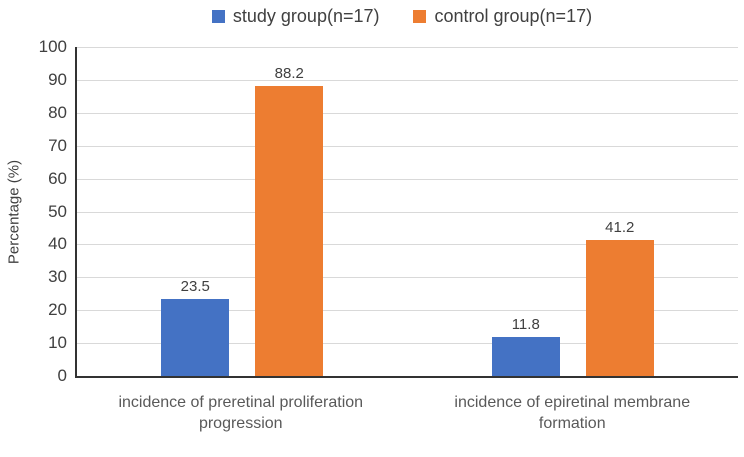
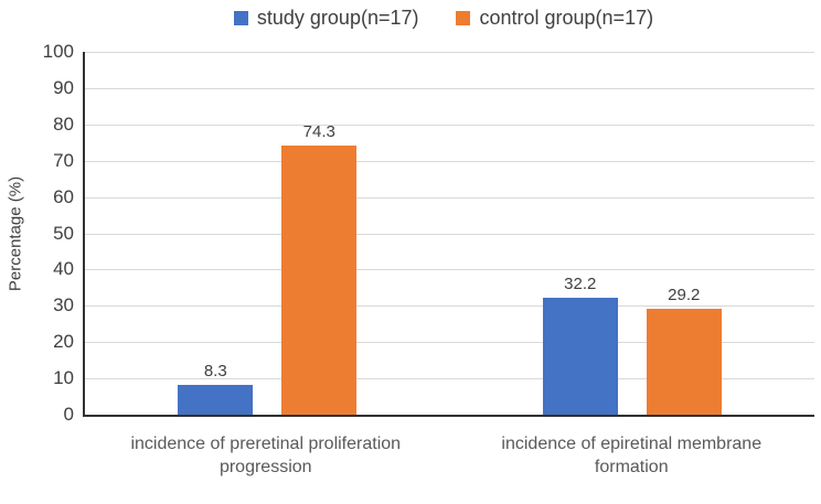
study group(n=17)/incidence of preretinal proliferation progression: 23.5 -> 8.3
control group(n=17)/incidence of preretinal proliferation progression: 88.2 -> 74.3
study group(n=17)/incidence of epiretinal membrane formation: 11.8 -> 32.2
control group(n=17)/incidence of epiretinal membrane formation: 41.2 -> 29.2
